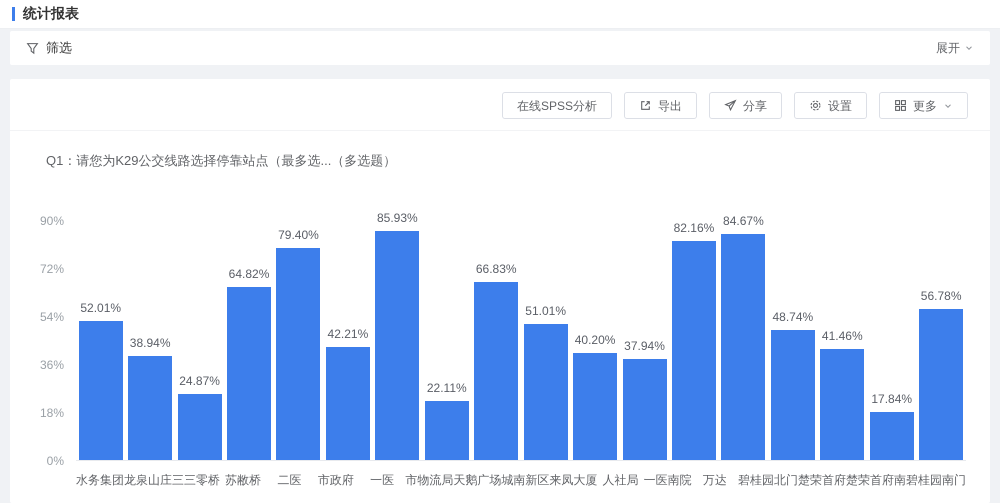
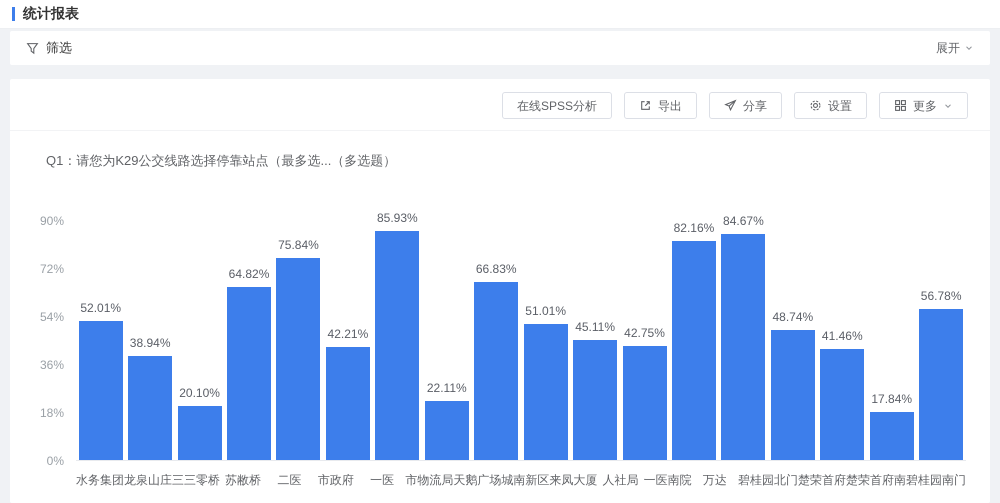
三三零桥: 24.87% -> 20.10%
二医: 79.40% -> 75.84%
来凤大厦: 40.20% -> 45.11%
人社局: 37.94% -> 42.75%
